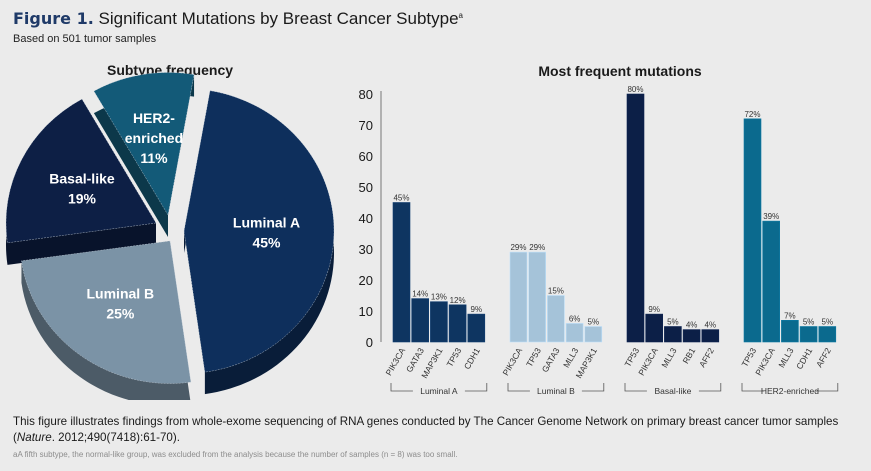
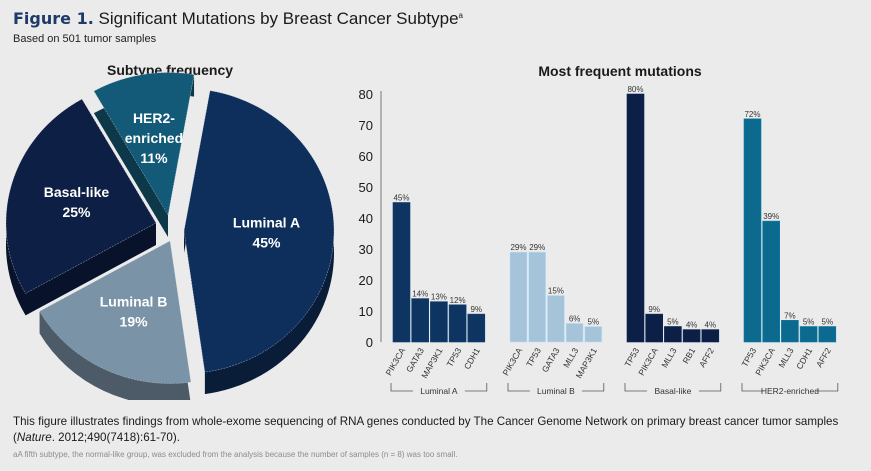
Subtype frequency/Luminal B: 25% -> 19%
Subtype frequency/Basal-like: 19% -> 25%
